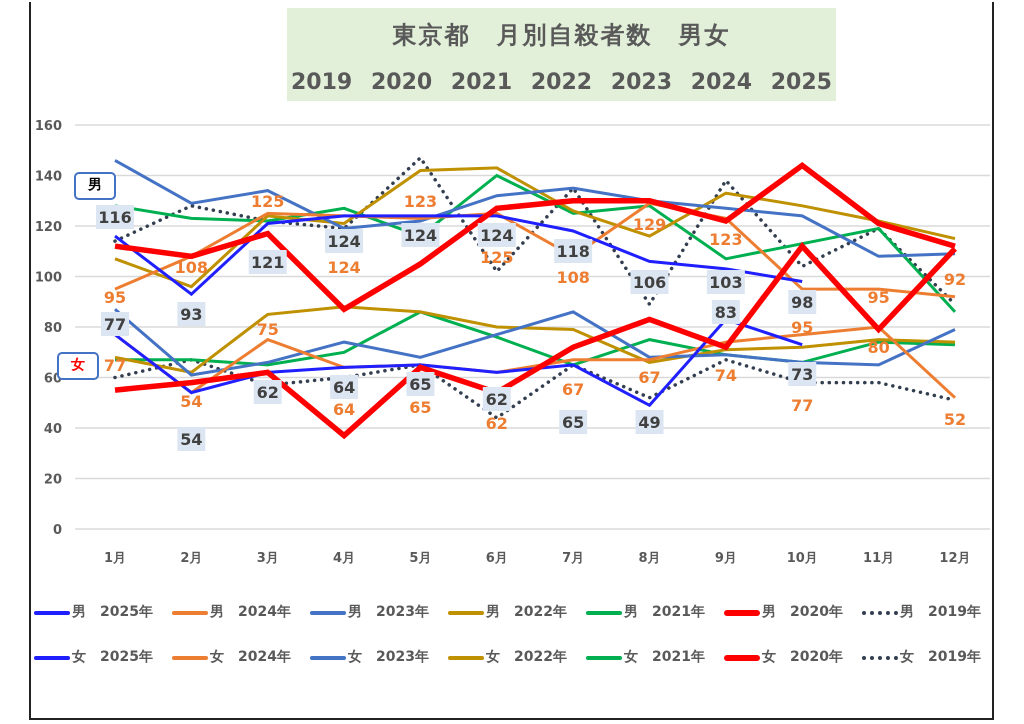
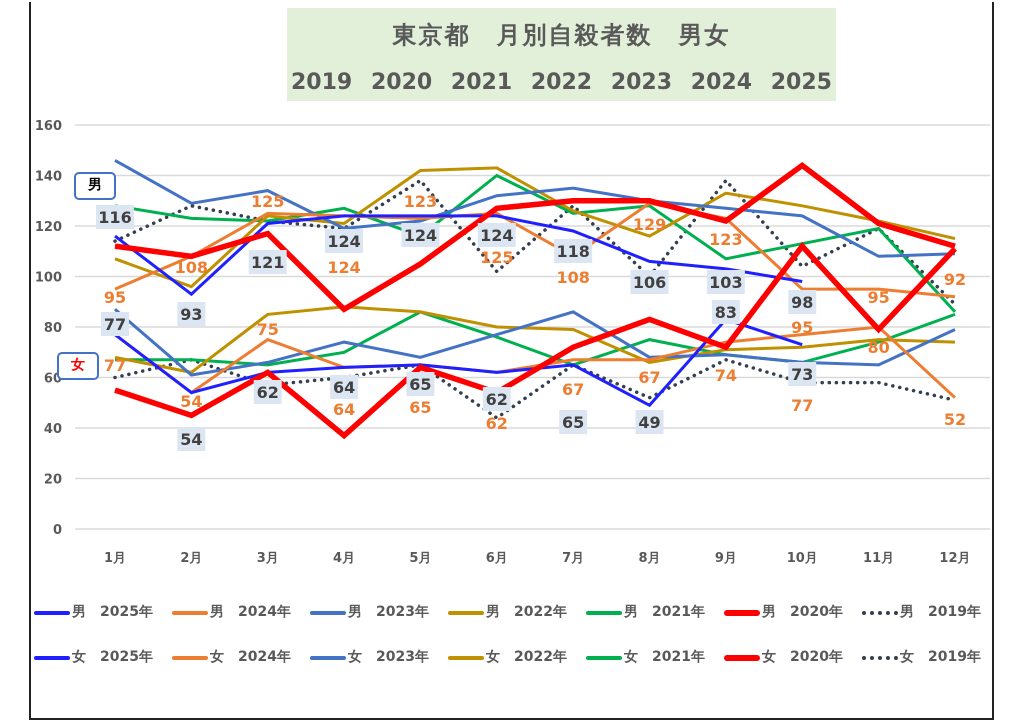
女 2020年/2月: 58 -> 45
男 2019年/5月: 147 -> 138
男 2019年/7月: 135 -> 128
男 2019年/8月: 89 -> 100
女 2021年/12月: 73 -> 85
